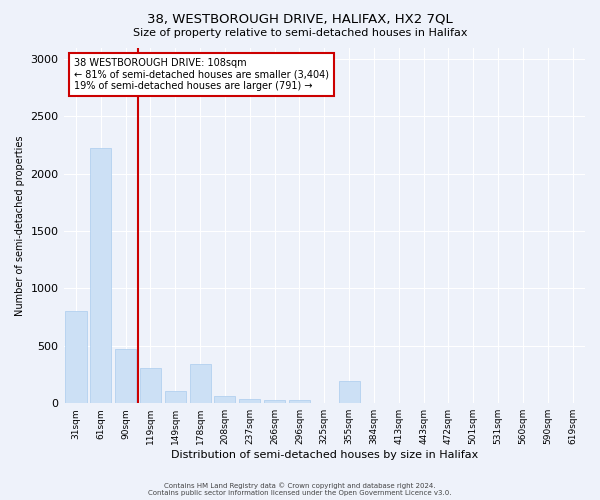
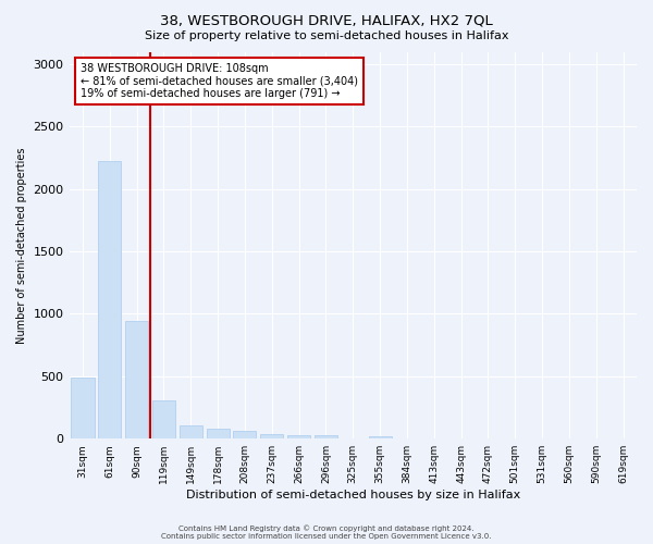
31sqm: 800 -> 490
90sqm: 470 -> 940
178sqm: 340 -> 80
355sqm: 190 -> 20
